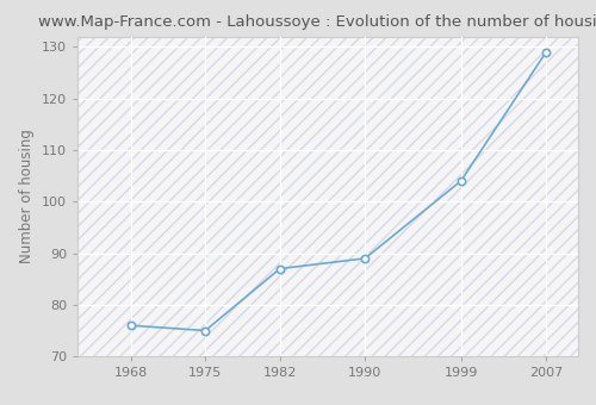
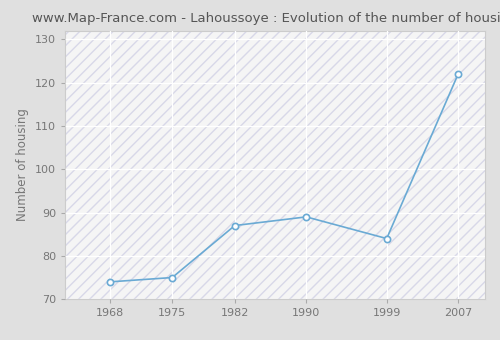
1968: 76 -> 74
1999: 104 -> 84
2007: 129 -> 122
